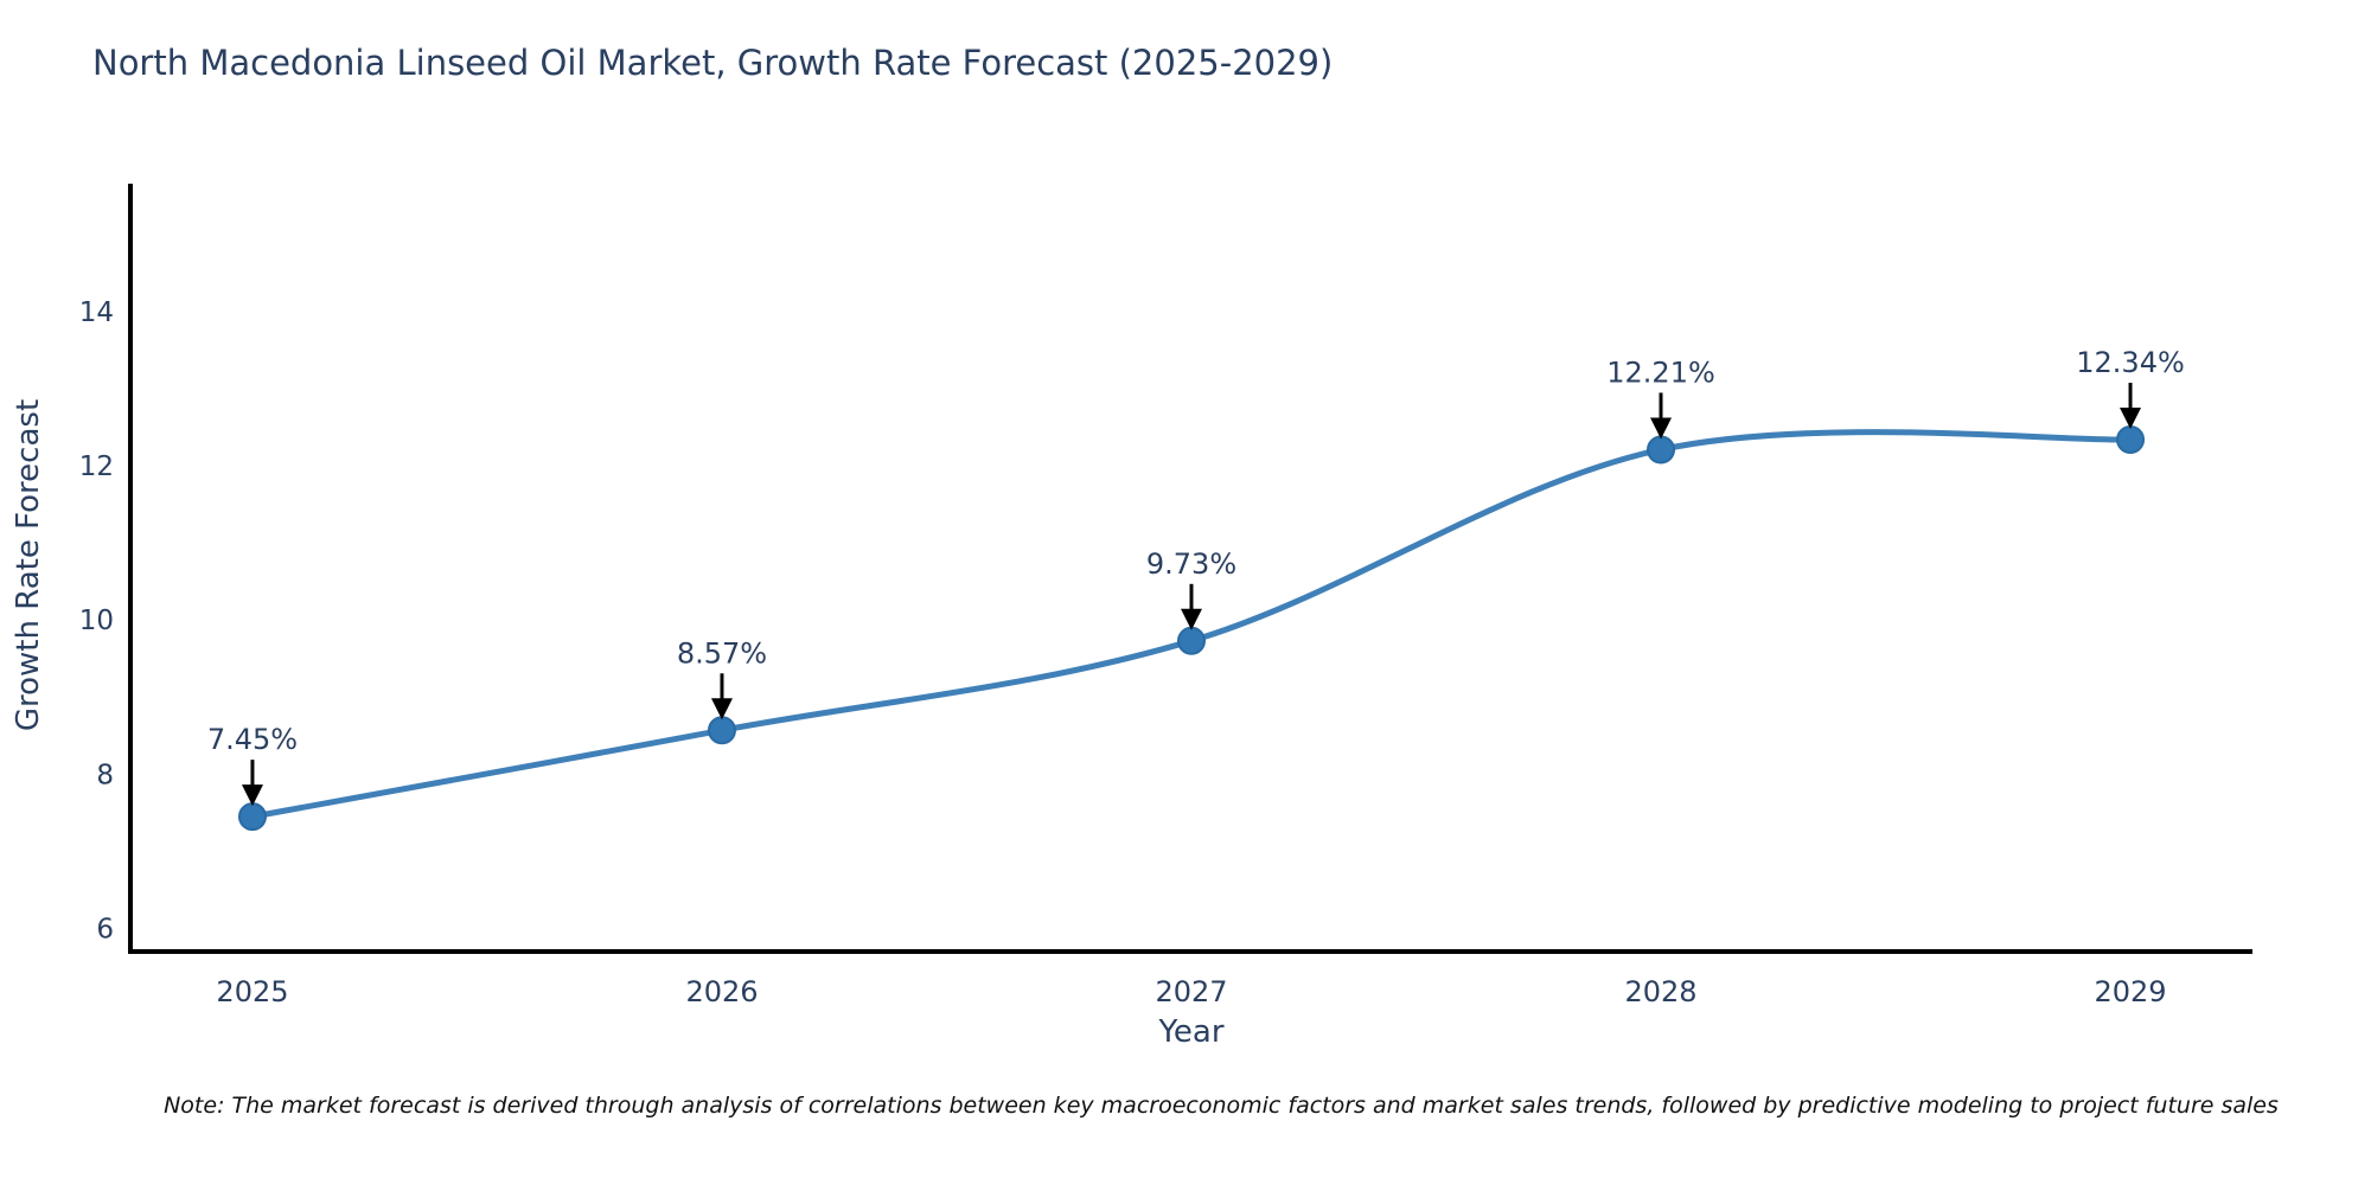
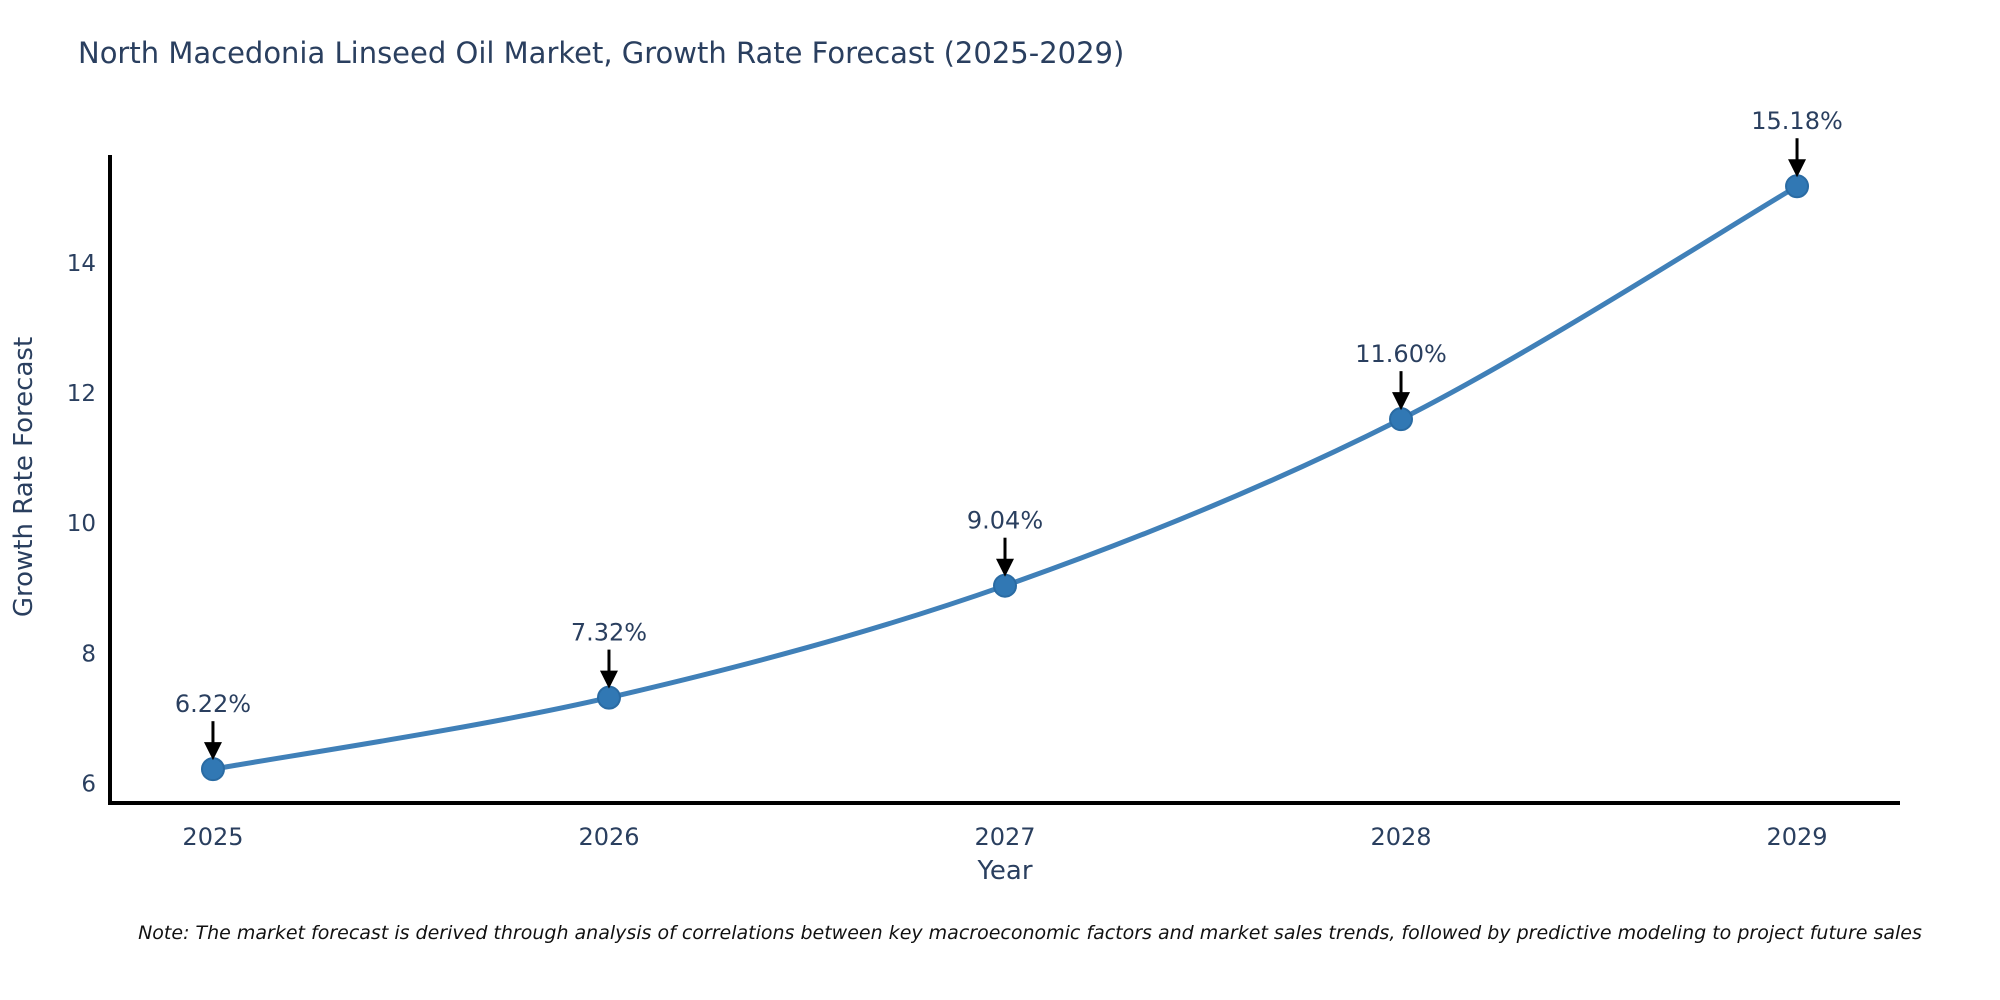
2025: 7.45% -> 6.22%
2026: 8.57% -> 7.32%
2027: 9.73% -> 9.04%
2028: 12.21% -> 11.60%
2029: 12.34% -> 15.18%
